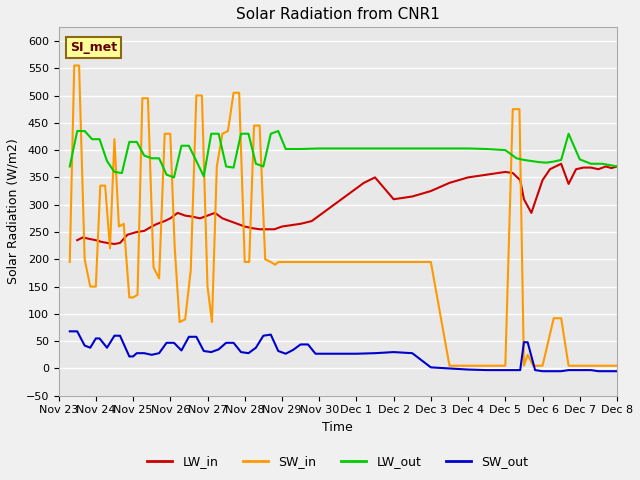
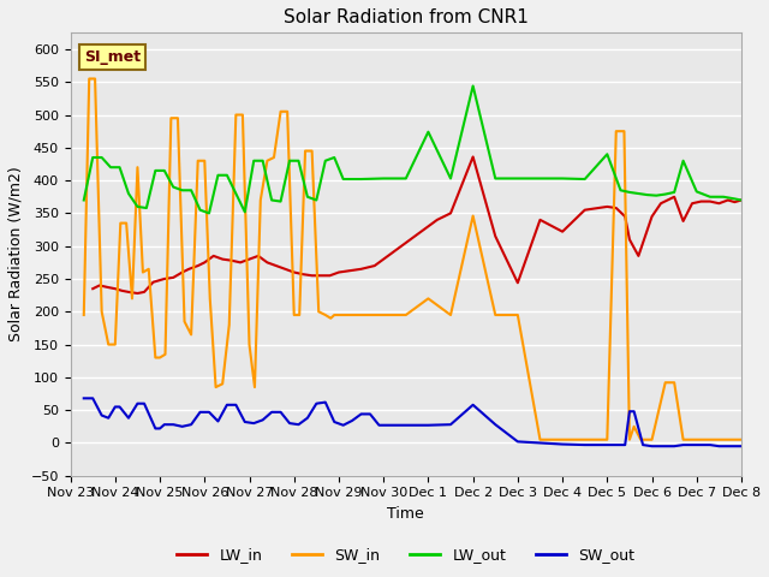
SW_in/Dec 1: 195 -> 220
LW_out/Dec 1: 403 -> 474
LW_in/Dec 2: 310 -> 436
SW_in/Dec 2: 195 -> 346
LW_out/Dec 2: 403 -> 544
SW_out/Dec 2: 30 -> 58
LW_in/Dec 3: 325 -> 244
LW_in/Dec 4: 350 -> 322
LW_out/Dec 5: 400 -> 440
